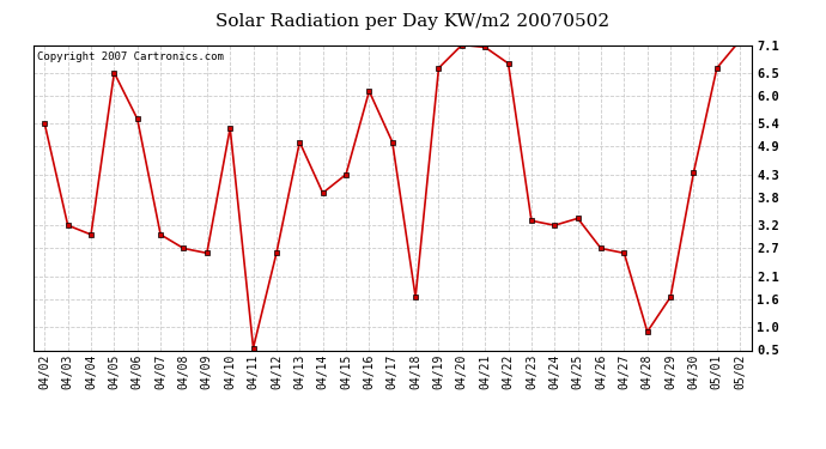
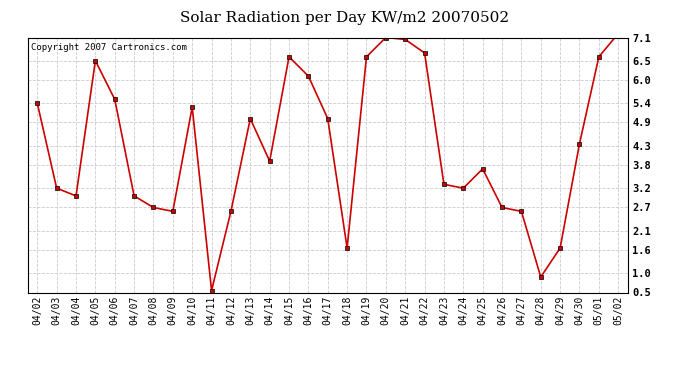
04/15: 4.30 -> 6.60
04/25: 3.35 -> 3.70
